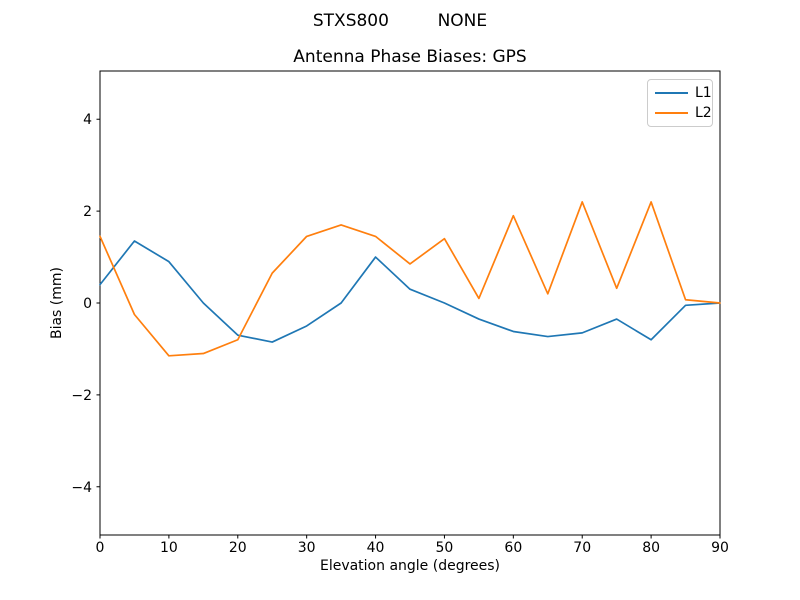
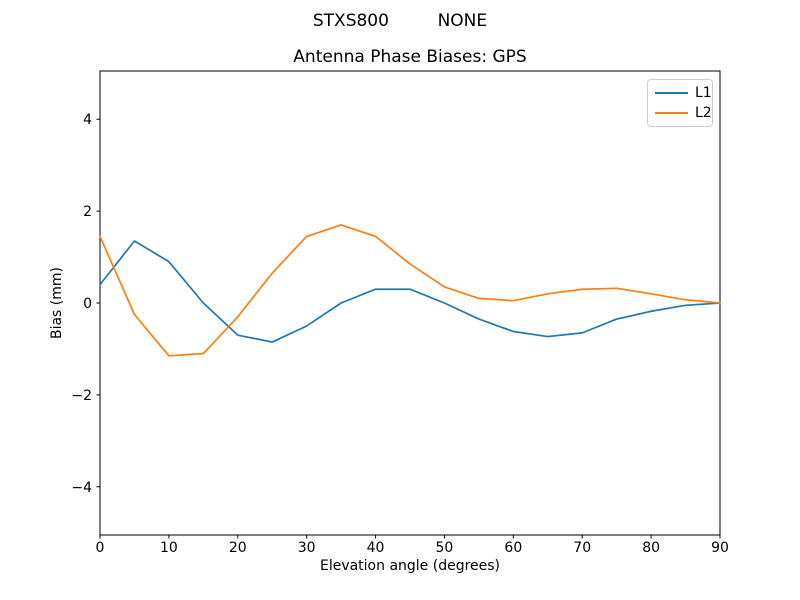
L2/20: -0.8 -> -0.3
L1/40: 1.0 -> 0.3
L2/50: 1.4 -> 0.3
L2/60: 1.9 -> 0.1
L2/70: 2.2 -> 0.3
L1/80: -0.8 -> -0.2
L2/80: 2.2 -> 0.2
